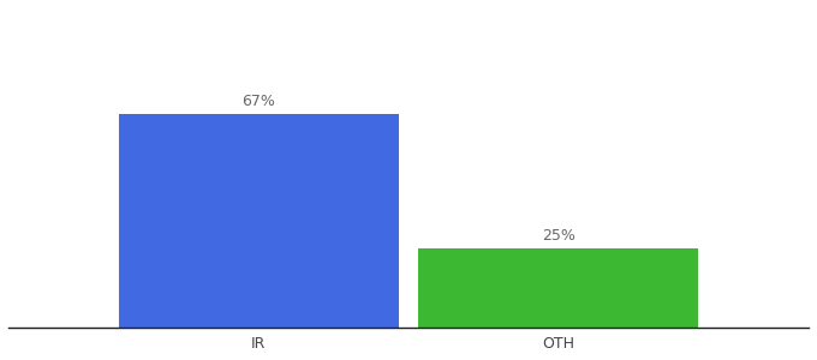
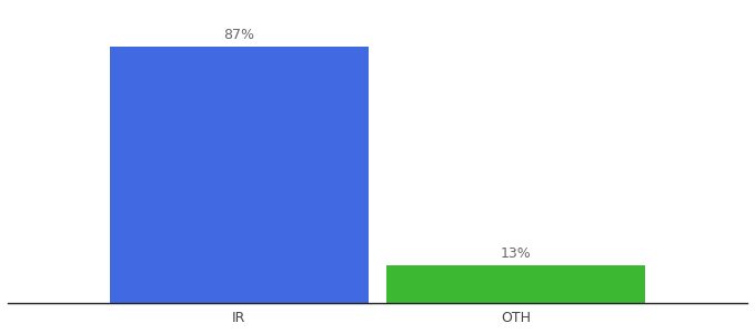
IR: 67% -> 87%
OTH: 25% -> 13%
